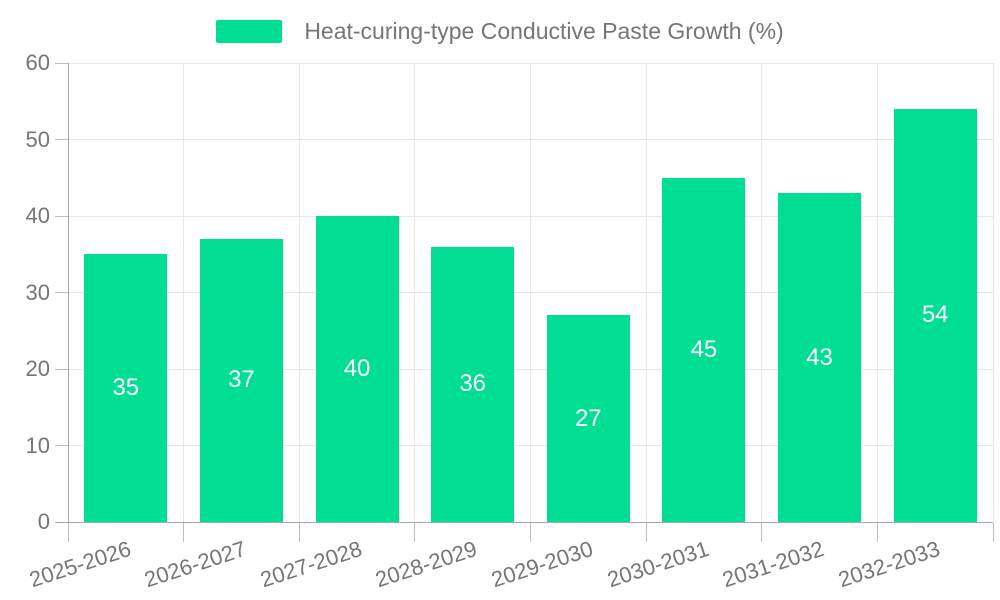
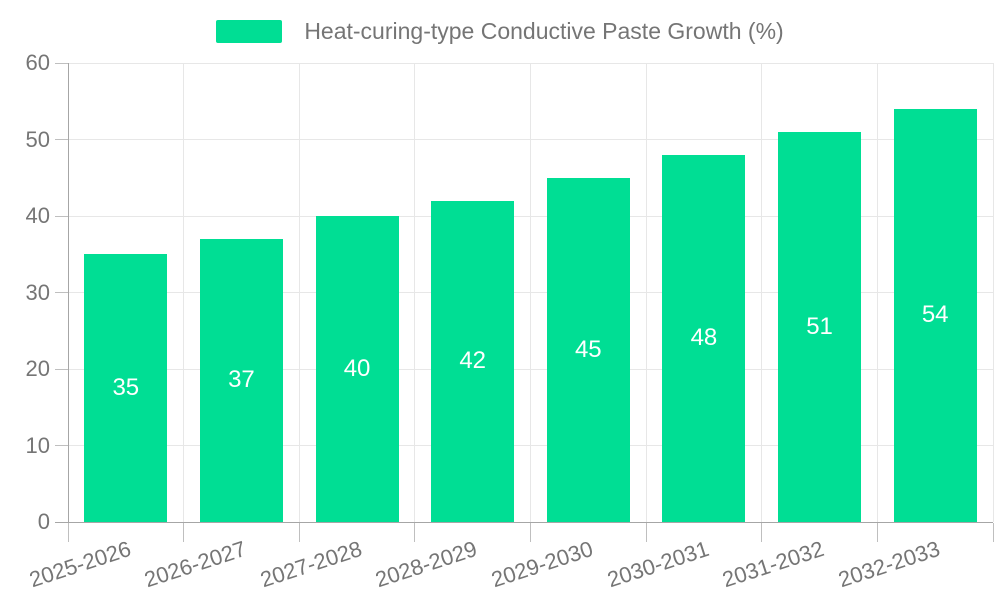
2028-2029: 36 -> 42
2029-2030: 27 -> 45
2030-2031: 45 -> 48
2031-2032: 43 -> 51
